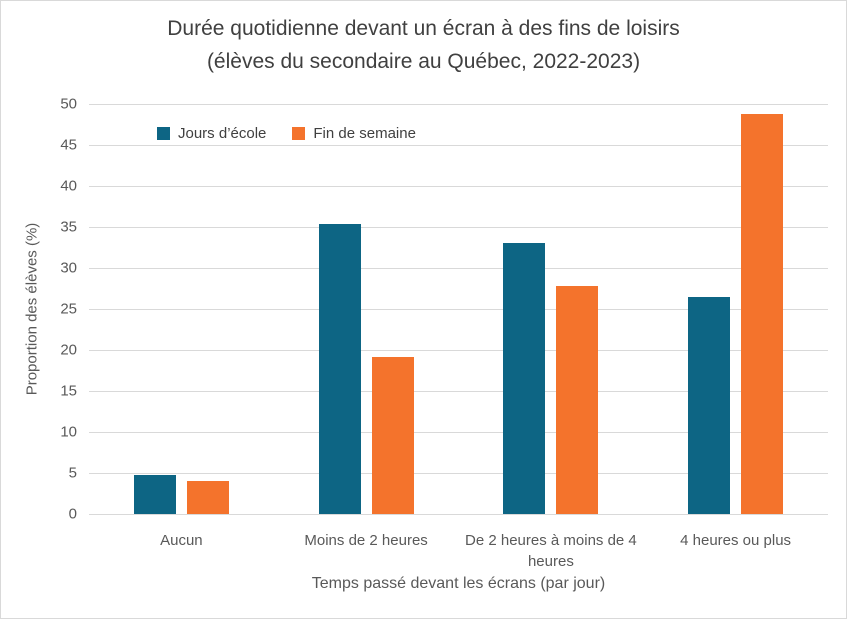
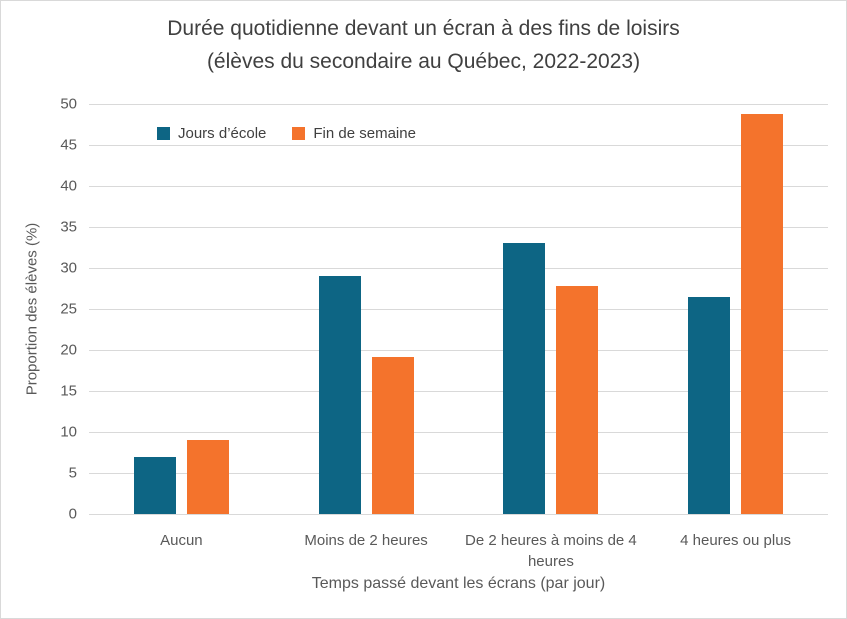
Jours d’école/Aucun: 5 -> 7
Fin de semaine/Aucun: 4 -> 9
Jours d’école/Moins de 2 heures: 35 -> 29
